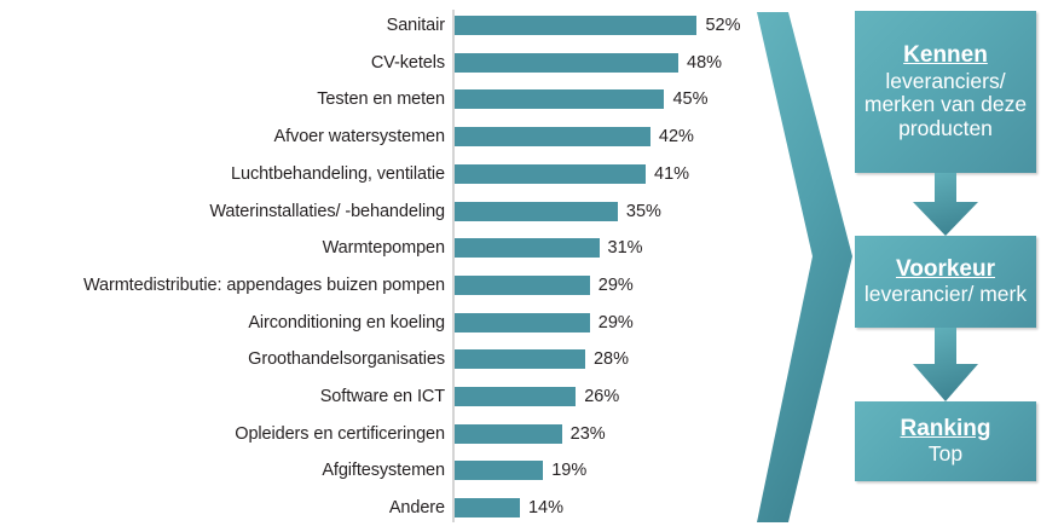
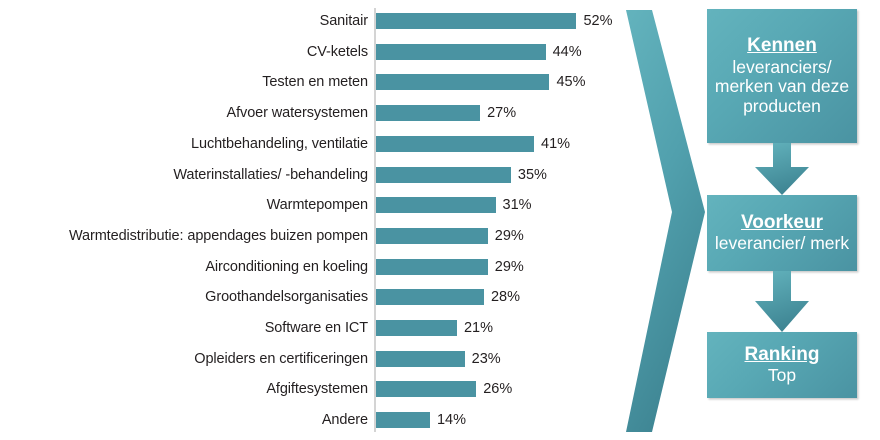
CV-ketels: 48% -> 44%
Afvoer watersystemen: 42% -> 27%
Software en ICT: 26% -> 21%
Afgiftesystemen: 19% -> 26%
